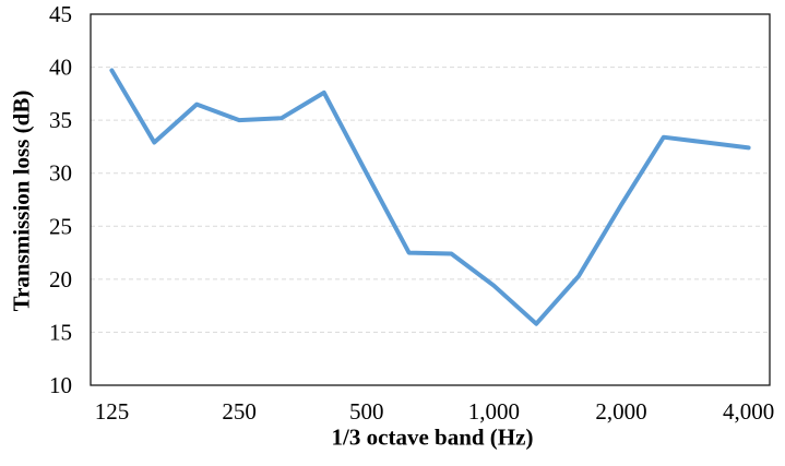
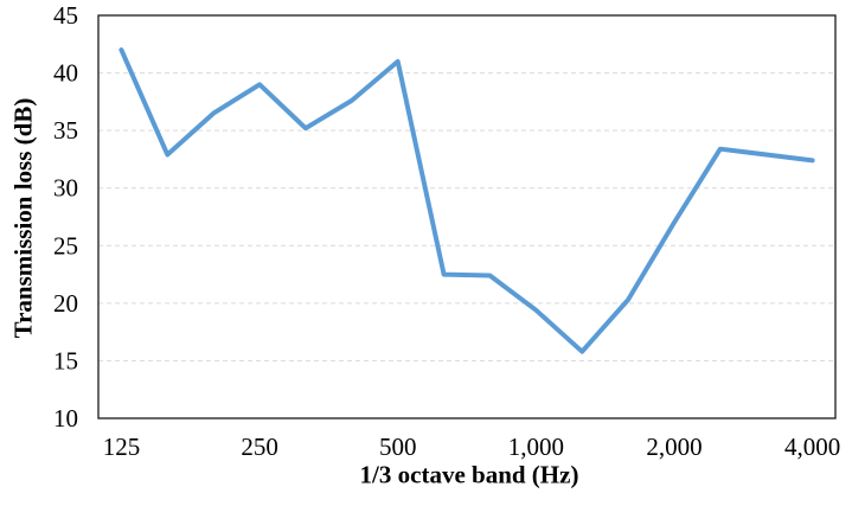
125: 40 -> 42
250: 35 -> 39
500: 30 -> 41
